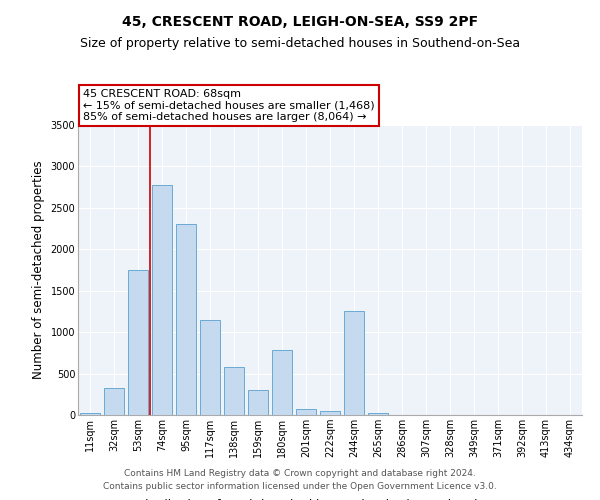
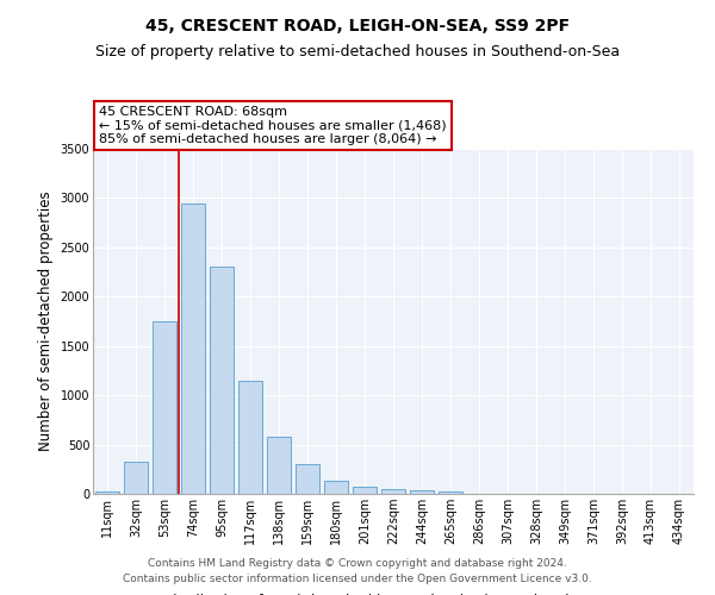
74sqm: 2780 -> 2950
180sqm: 780 -> 130
244sqm: 1260 -> 40
